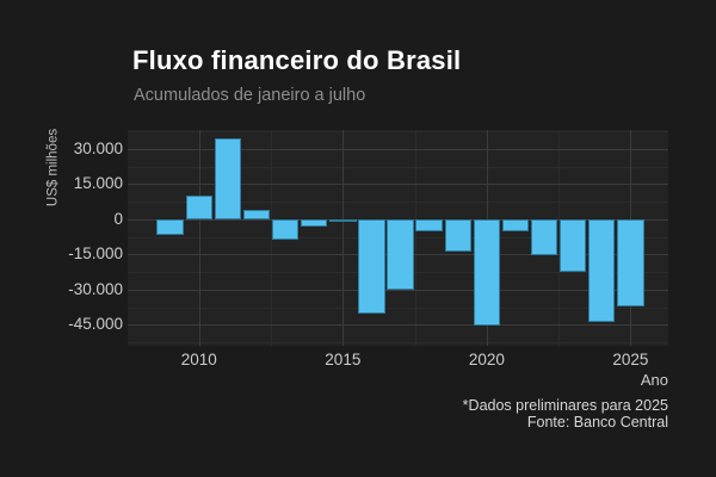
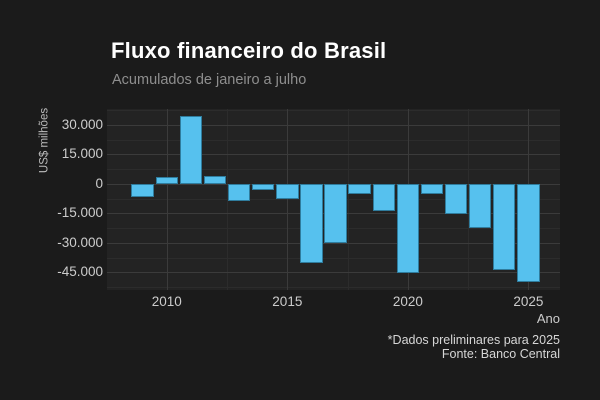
2010: 10000 -> 4000
2015: -1000 -> -8000
2025: -37000 -> -50000
